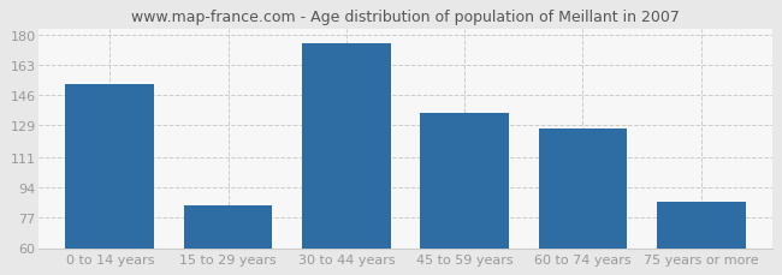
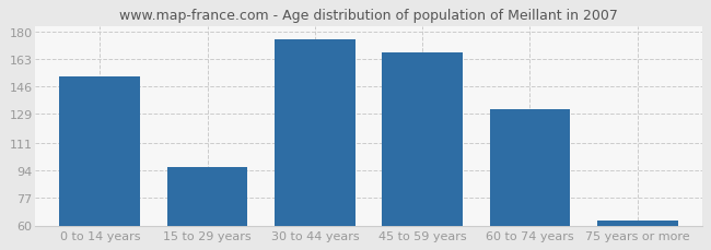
15 to 29 years: 84 -> 96
45 to 59 years: 136 -> 167
60 to 74 years: 127 -> 132
75 years or more: 86 -> 63
